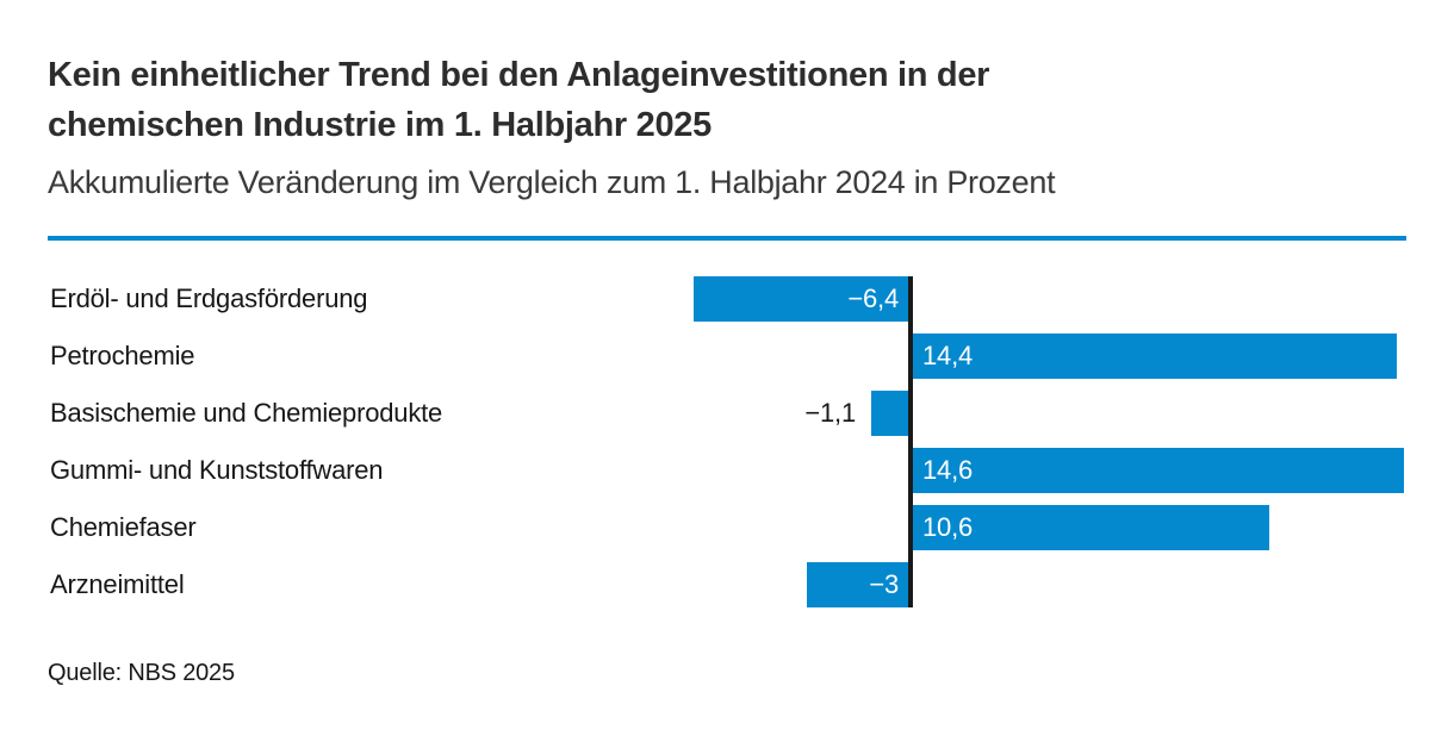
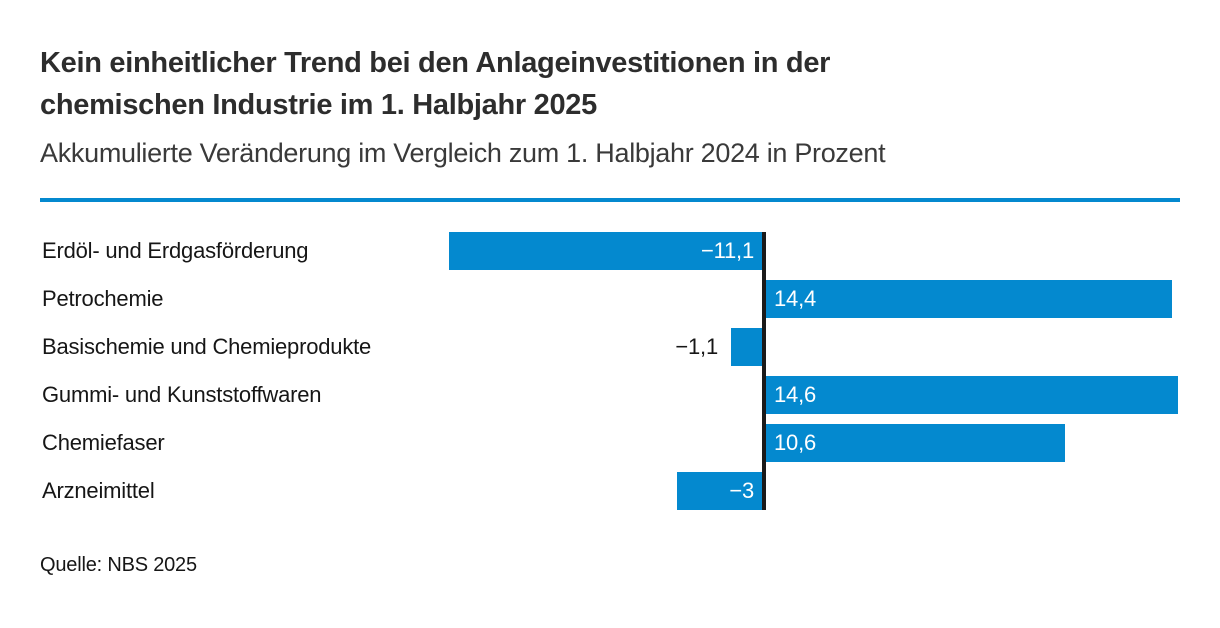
Erdöl- und Erdgasförderung: −6,4 -> −11,1
